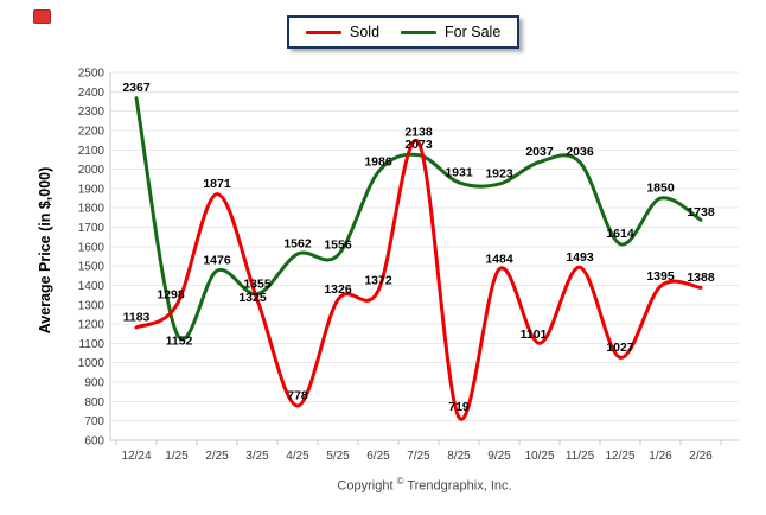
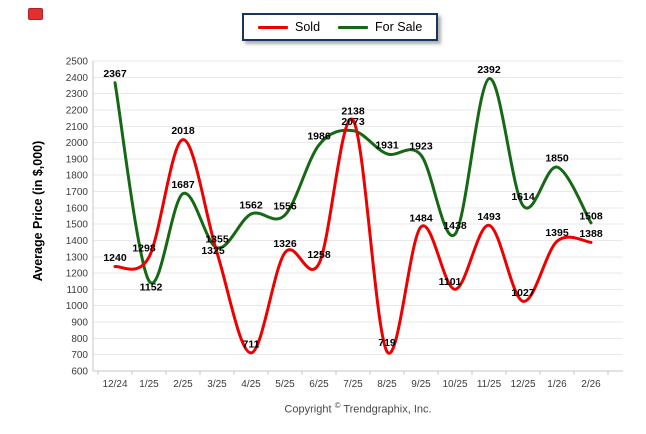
Sold/12/24: 1183 -> 1240
Sold/2/25: 1871 -> 2018
For Sale/2/25: 1476 -> 1687
Sold/4/25: 778 -> 711
Sold/6/25: 1372 -> 1258
For Sale/10/25: 2037 -> 1438
For Sale/11/25: 2036 -> 2392
For Sale/2/26: 1738 -> 1508
